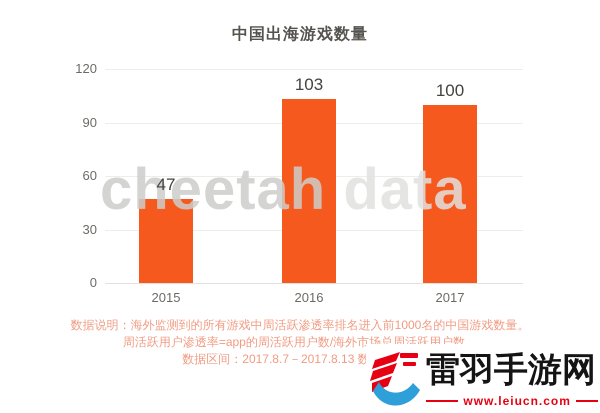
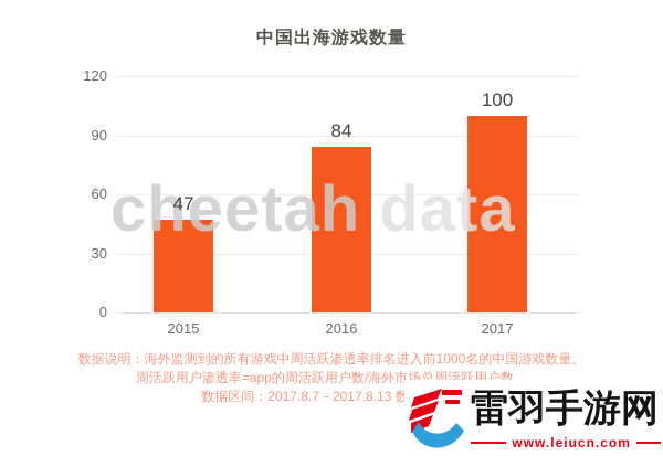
2016: 103 -> 84
